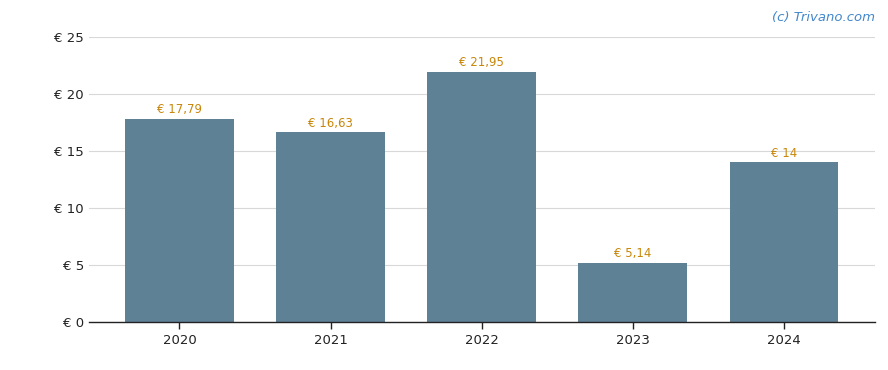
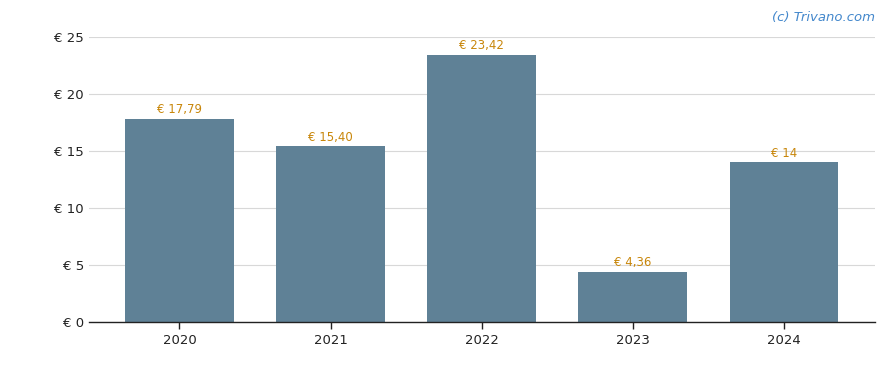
2021: 16,63 -> 15,40
2022: 21,95 -> 23,42
2023: 5,14 -> 4,36
